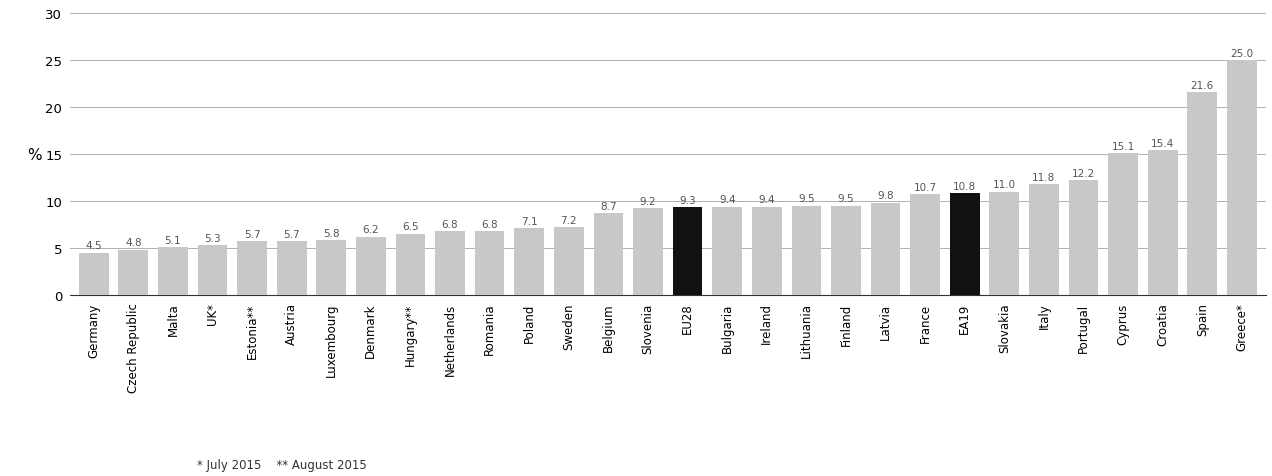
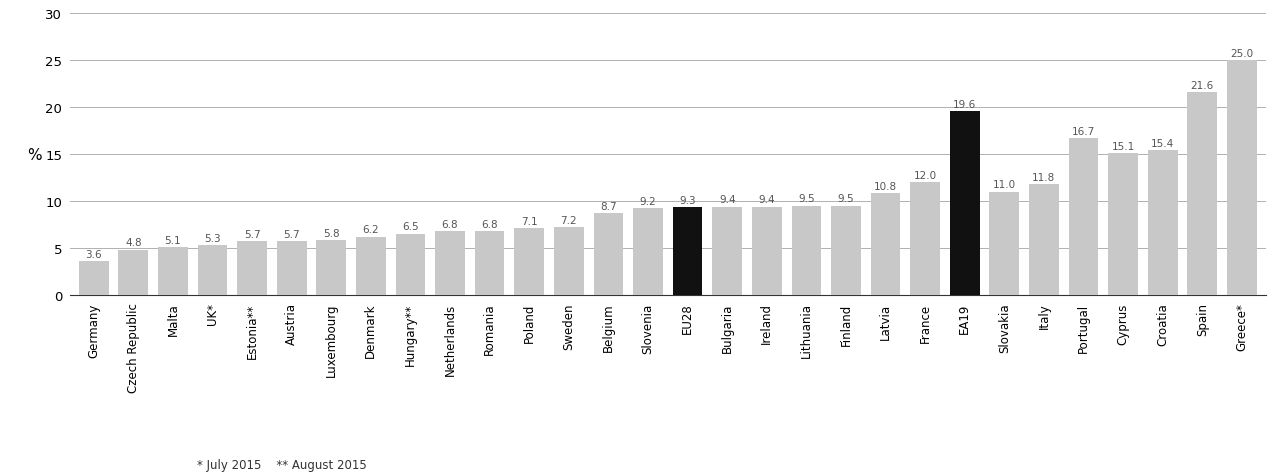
Germany: 4.5 -> 3.6
Latvia: 9.8 -> 10.8
France: 10.7 -> 12.0
EA19: 10.8 -> 19.6
Portugal: 12.2 -> 16.7
